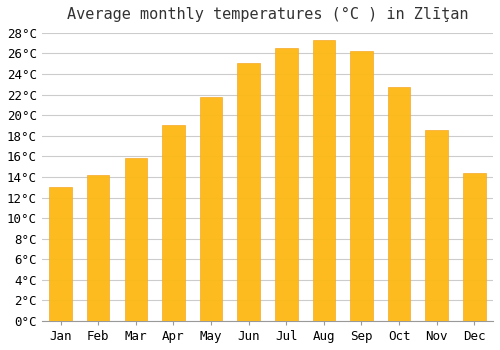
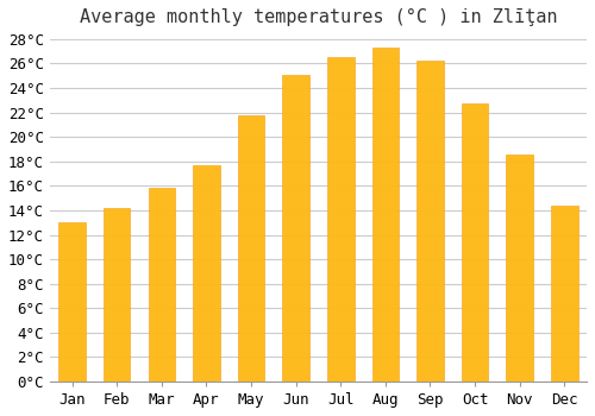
Apr: 19.0°C -> 17.7°C
